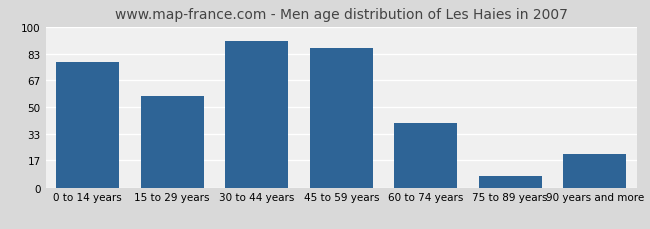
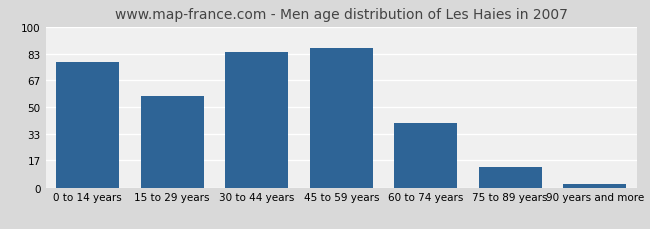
30 to 44 years: 91 -> 84
75 to 89 years: 7 -> 13
90 years and more: 21 -> 2
